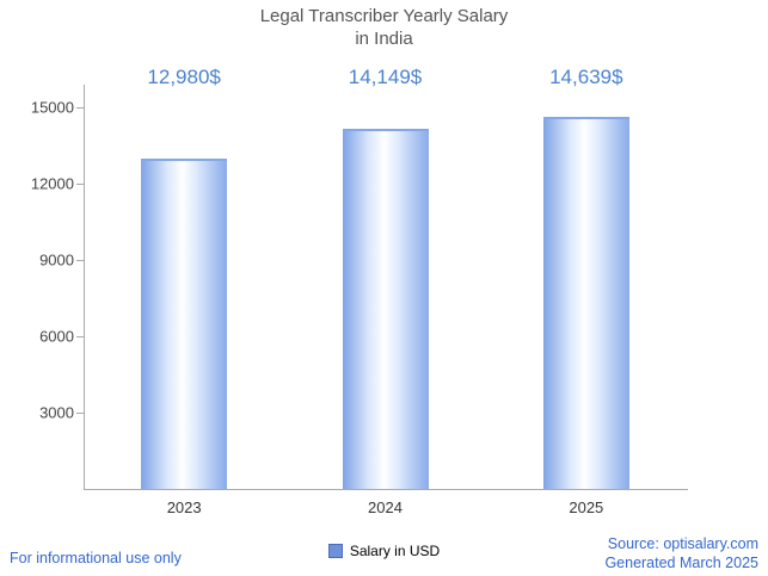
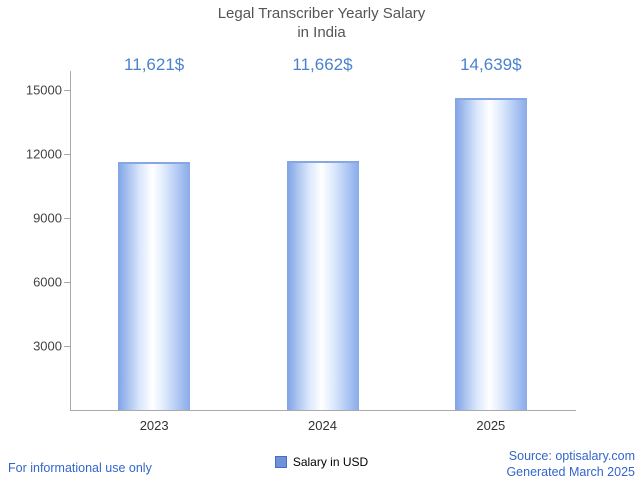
2023: 12,980 -> 11,621
2024: 14,149 -> 11,662
